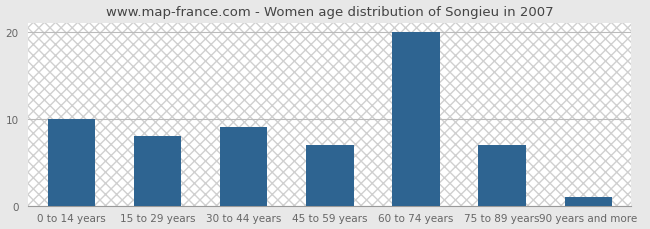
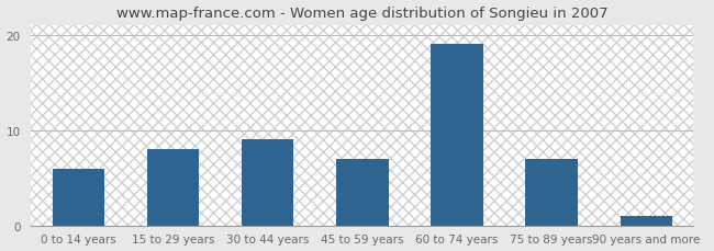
0 to 14 years: 10 -> 6
60 to 74 years: 20 -> 19
